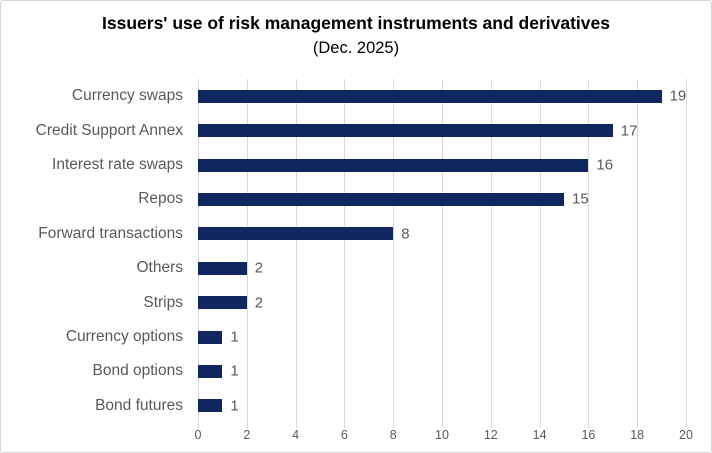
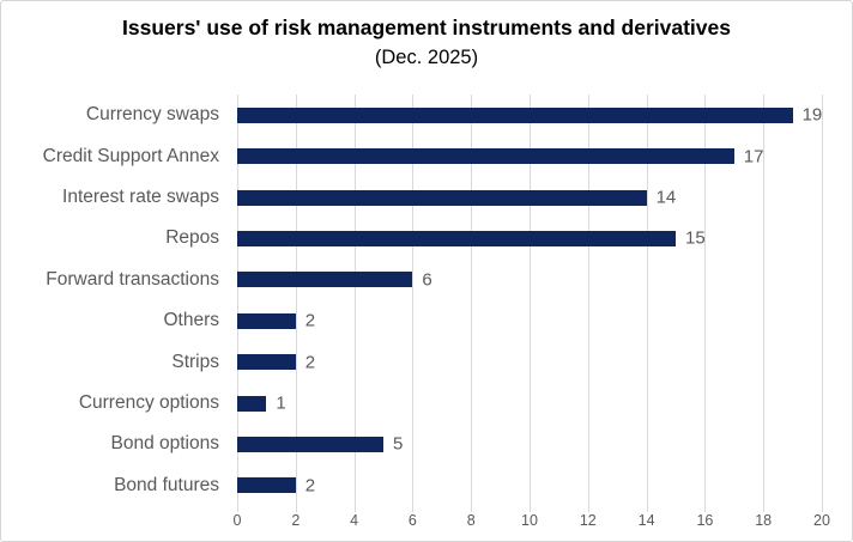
Interest rate swaps: 16 -> 14
Forward transactions: 8 -> 6
Bond options: 1 -> 5
Bond futures: 1 -> 2
